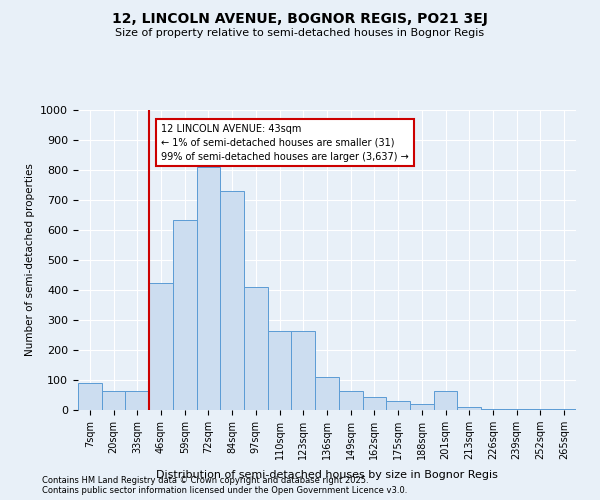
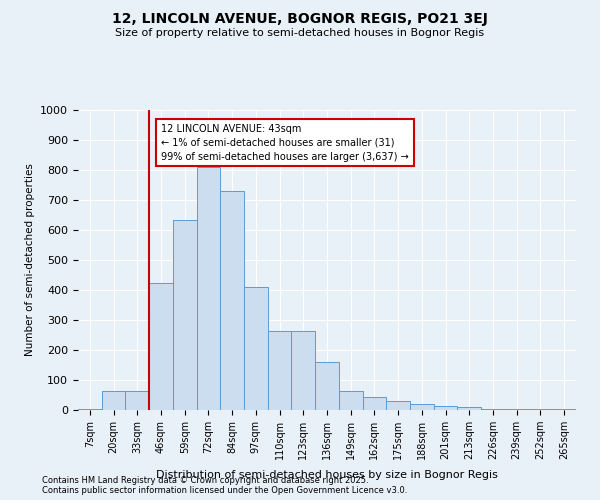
7sqm: 90 -> 5
136sqm: 110 -> 160
201sqm: 65 -> 15
